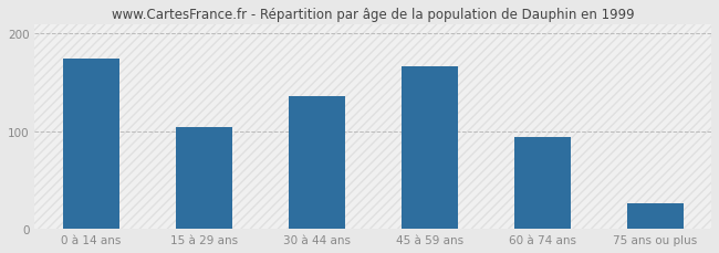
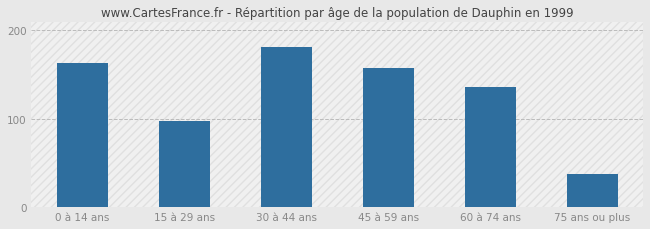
0 à 14 ans: 174 -> 163
15 à 29 ans: 104 -> 97
30 à 44 ans: 136 -> 181
45 à 59 ans: 166 -> 157
60 à 74 ans: 94 -> 136
75 ans ou plus: 26 -> 37
